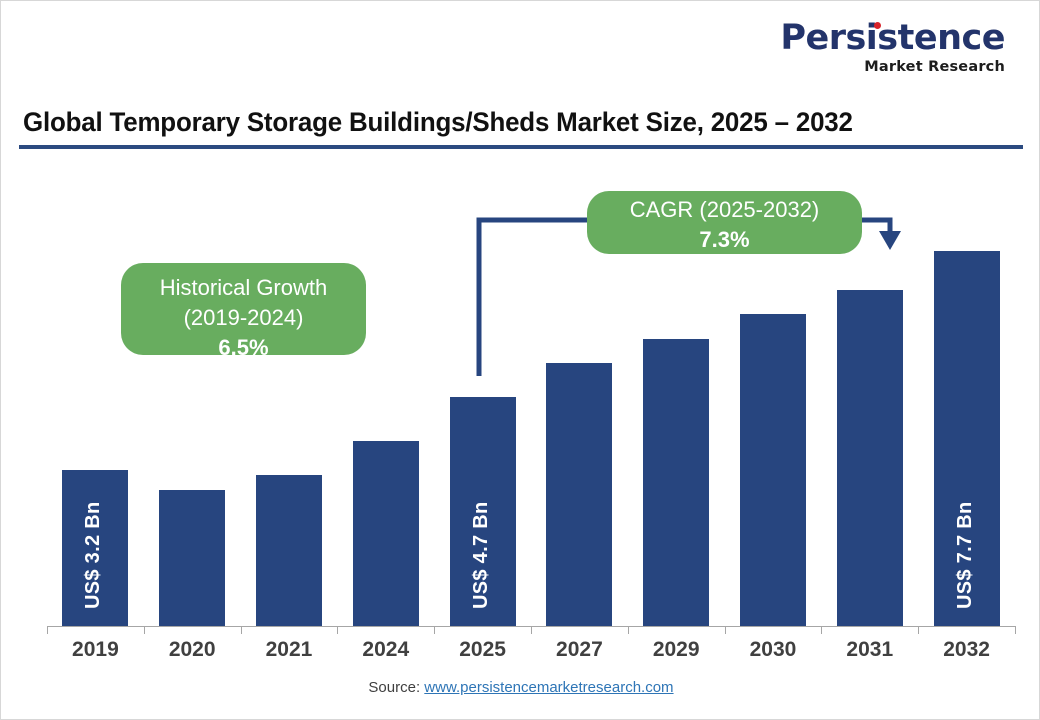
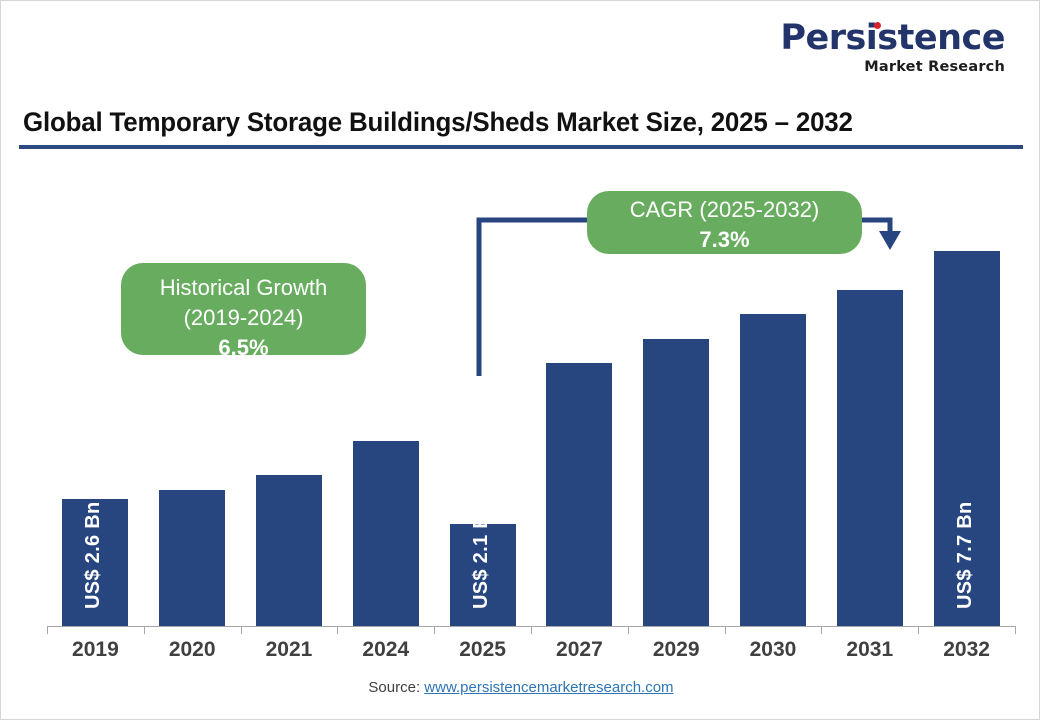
2019: 3.2 -> 2.6
2025: 4.7 -> 2.1
